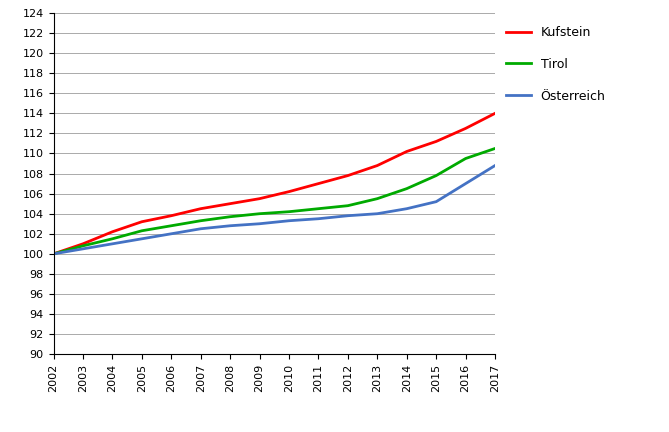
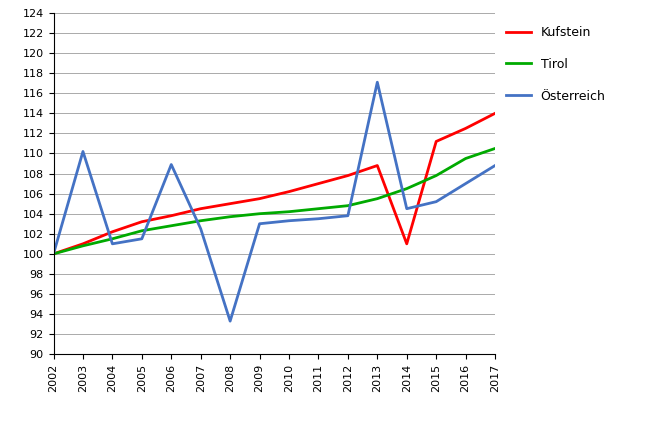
Österreich/2003: 100.5 -> 110.2
Österreich/2006: 102.0 -> 108.9
Österreich/2008: 102.8 -> 93.3
Österreich/2013: 104.0 -> 117.1
Kufstein/2014: 110.2 -> 101.0
